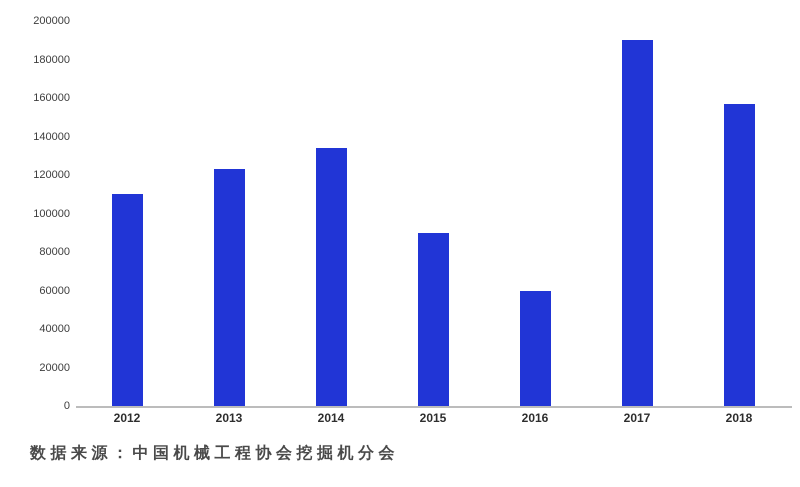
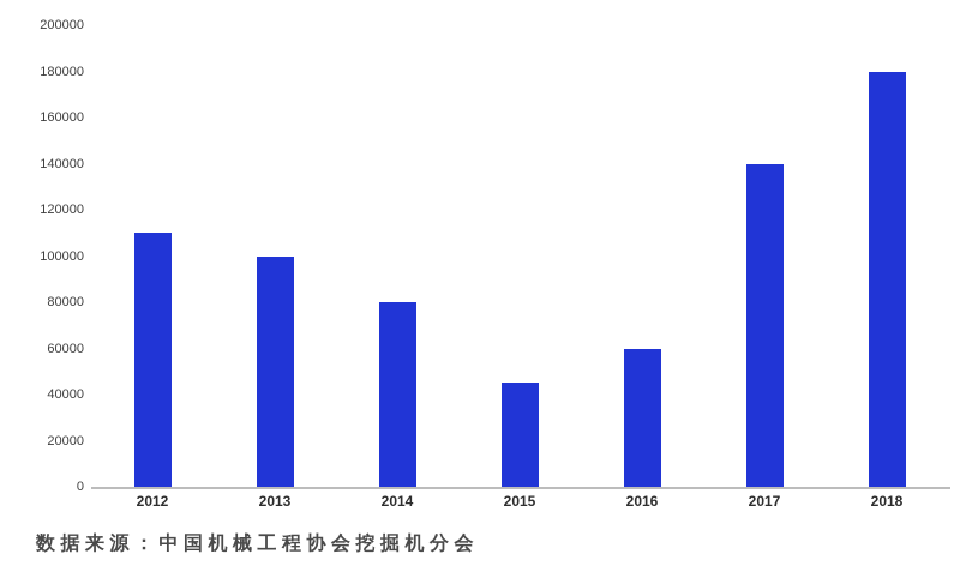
2013: 123000 -> 100000
2014: 134000 -> 80000
2015: 90000 -> 45000
2017: 190000 -> 140000
2018: 157000 -> 180000
